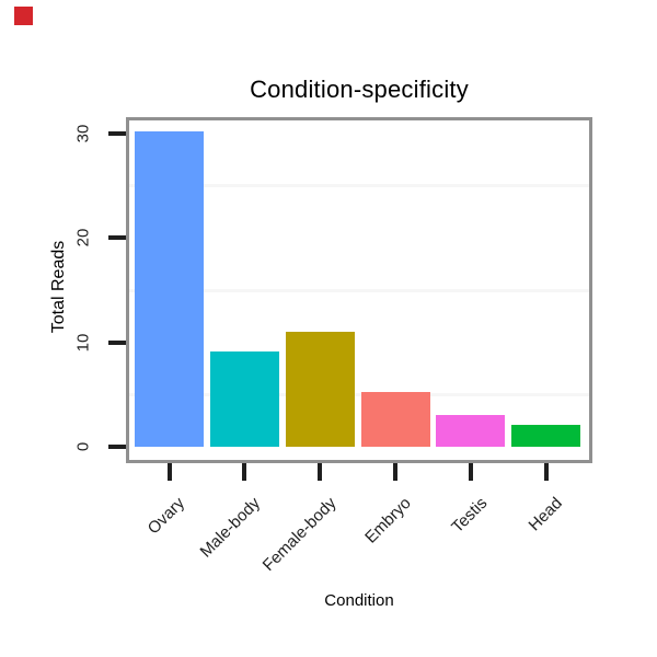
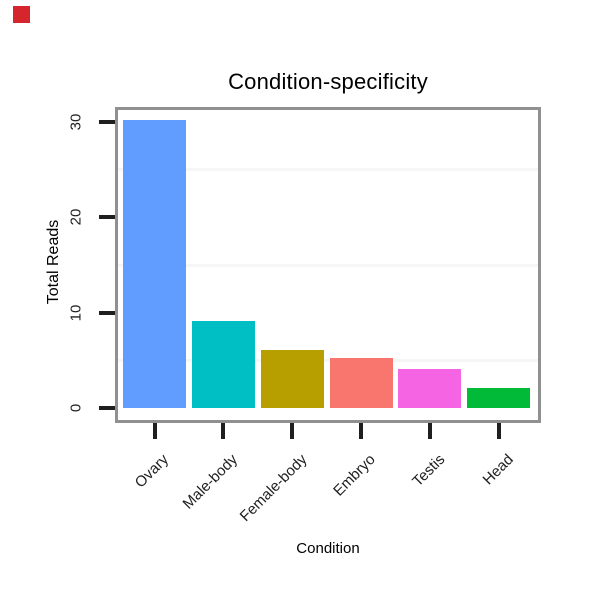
Female-body: 11 -> 6
Testis: 3 -> 4
